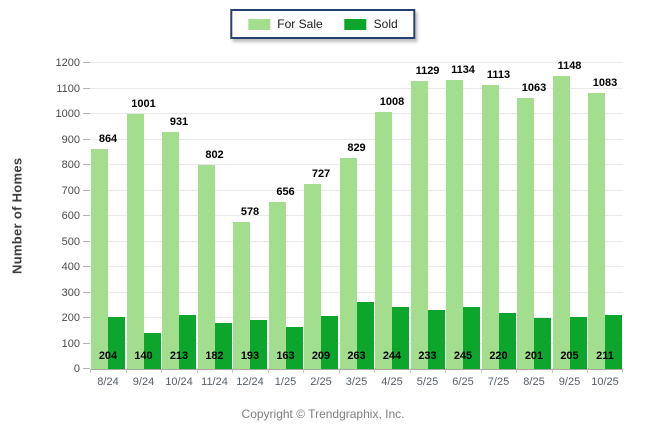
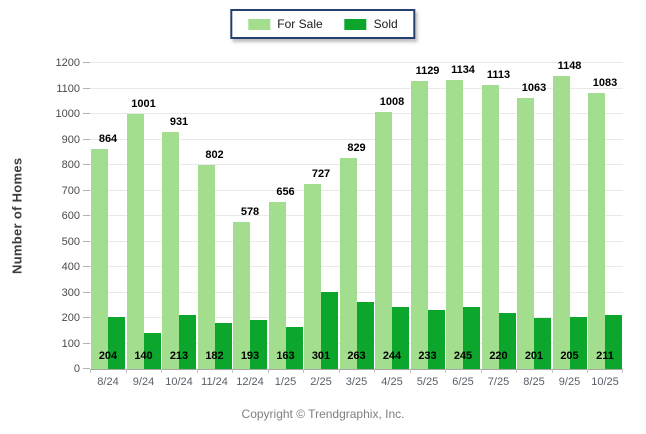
Sold/2/25: 209 -> 301
